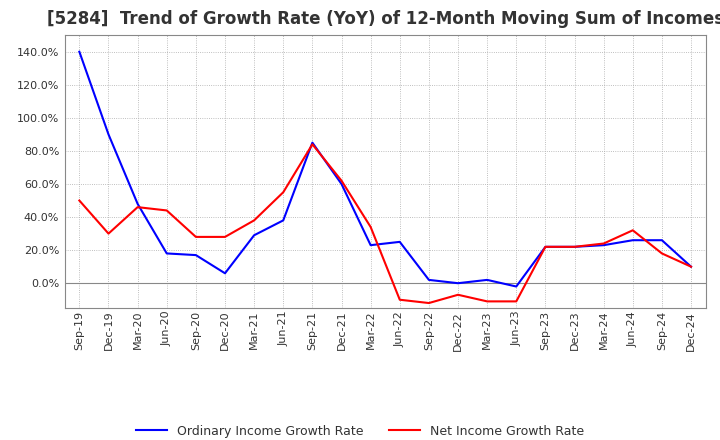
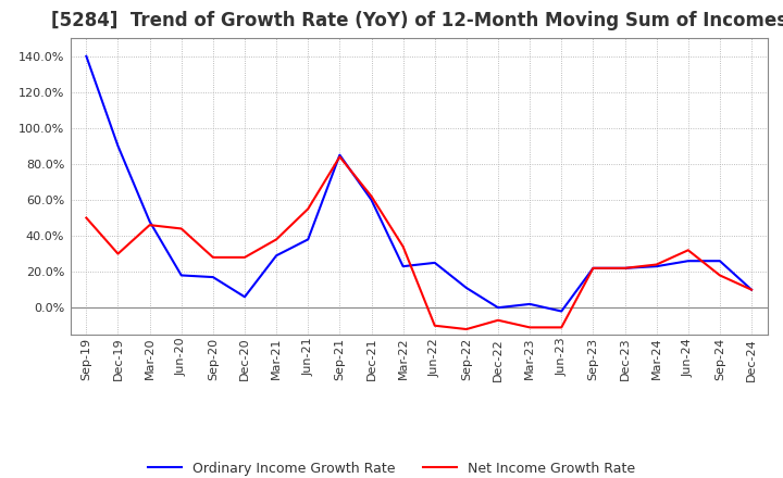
Ordinary Income Growth Rate/Sep-22: 2% -> 11%
